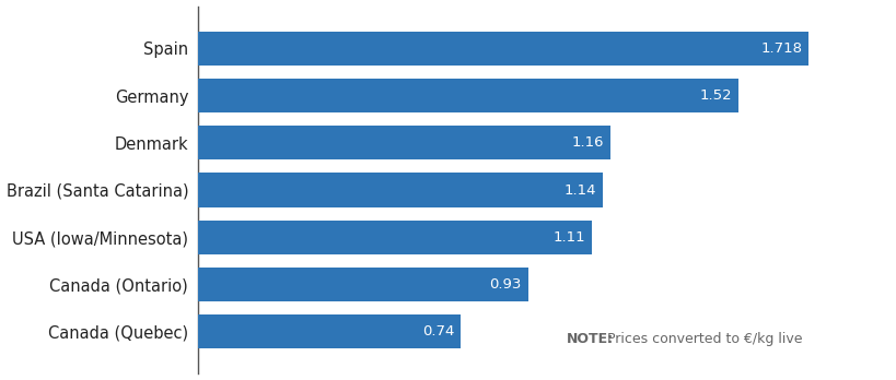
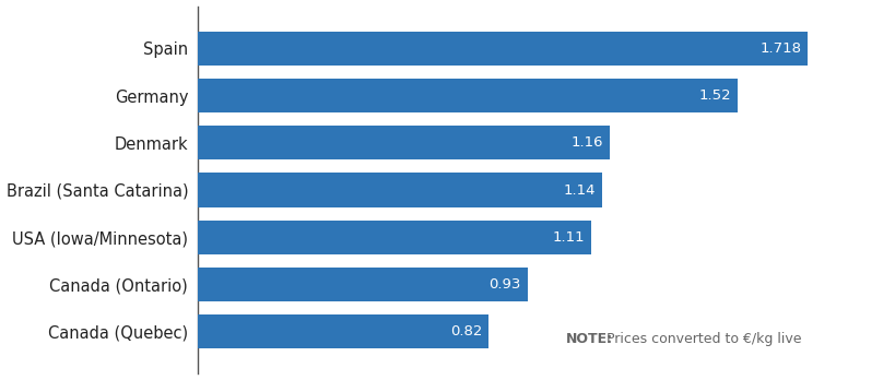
Canada (Quebec): 0.74 -> 0.82
